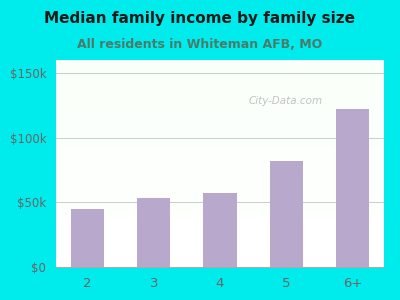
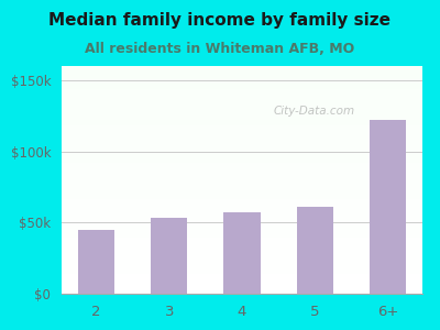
5: $82k -> $61k
